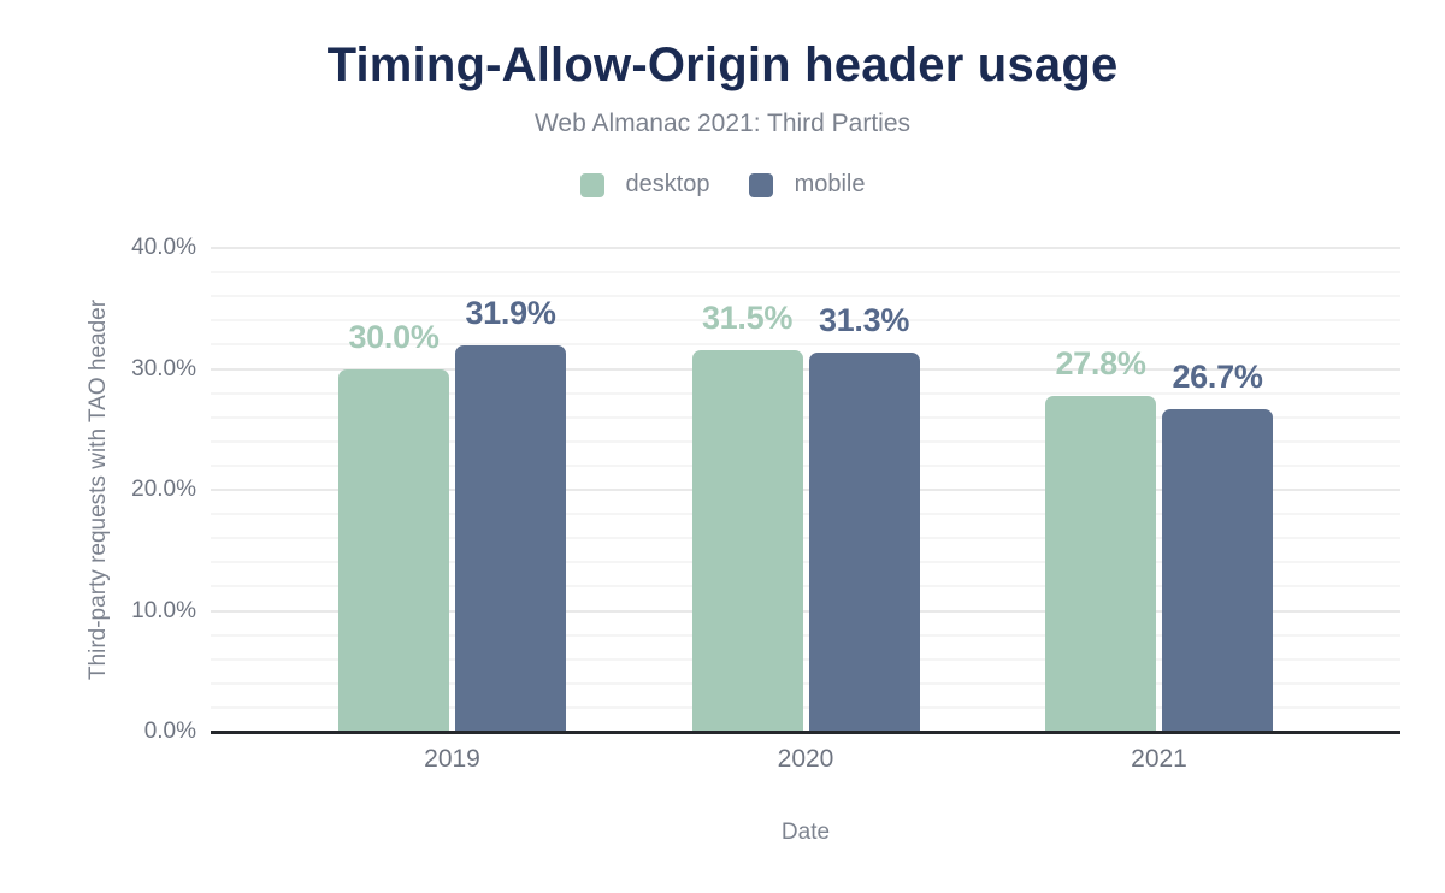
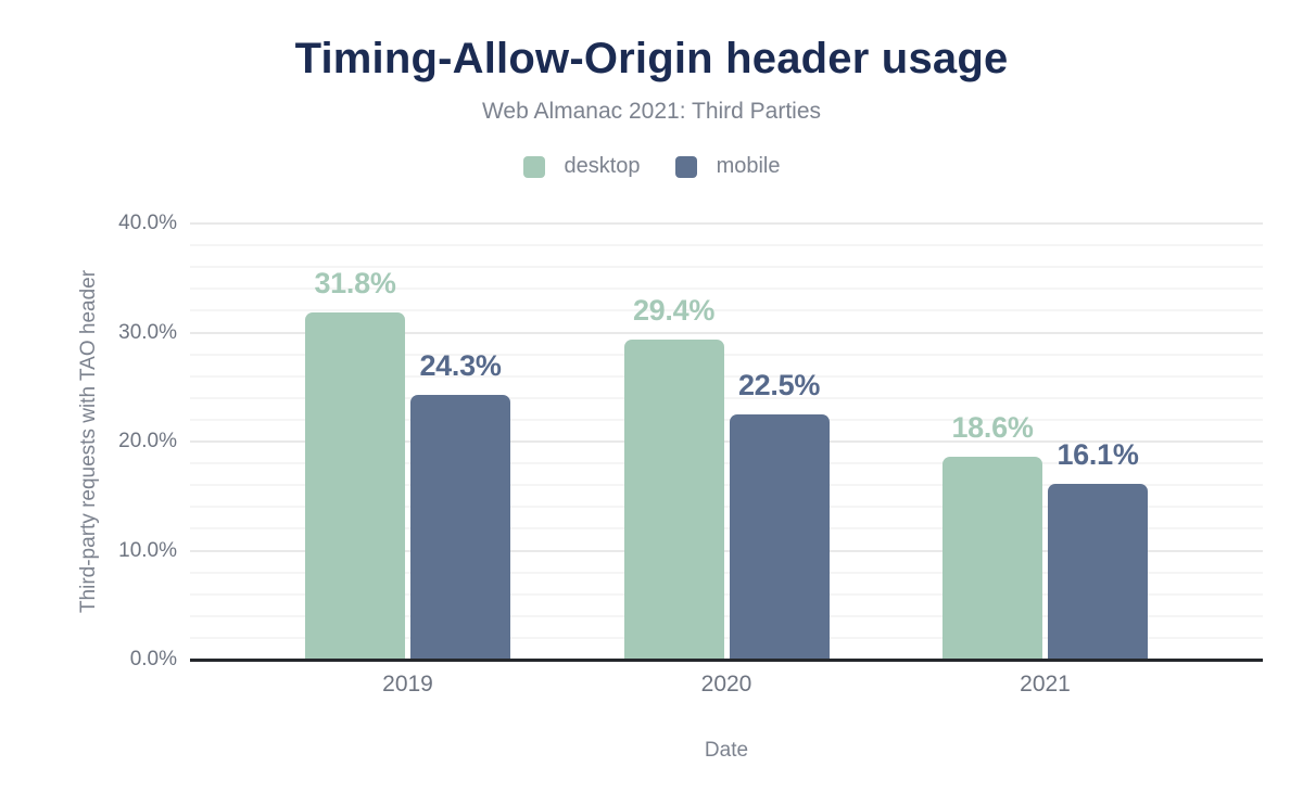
desktop/2019: 30.0% -> 31.8%
mobile/2019: 31.9% -> 24.3%
desktop/2020: 31.5% -> 29.4%
mobile/2020: 31.3% -> 22.5%
desktop/2021: 27.8% -> 18.6%
mobile/2021: 26.7% -> 16.1%
